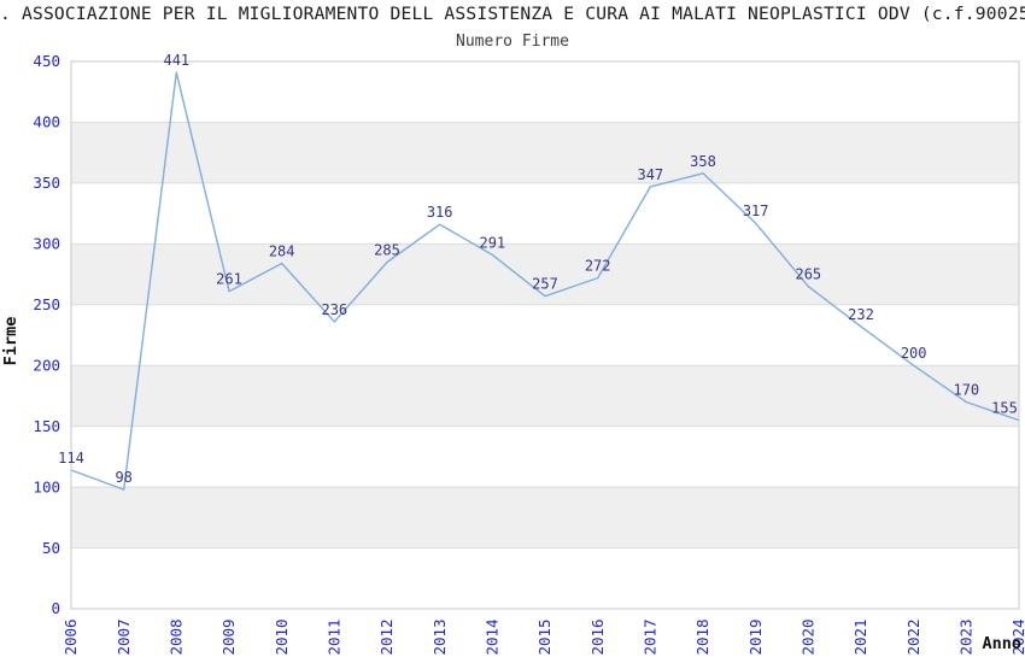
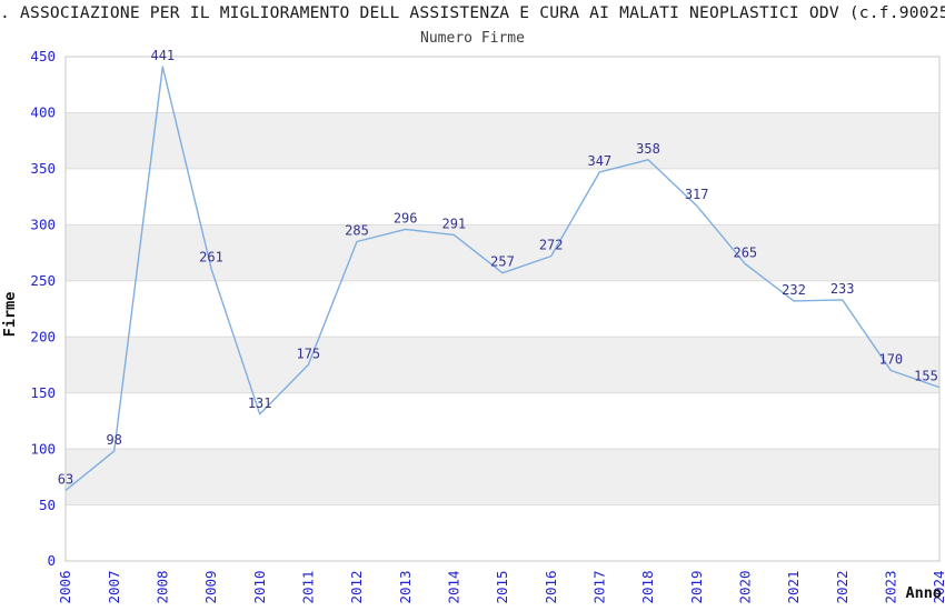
2006: 114 -> 63
2010: 284 -> 131
2011: 236 -> 175
2013: 316 -> 296
2022: 200 -> 233
